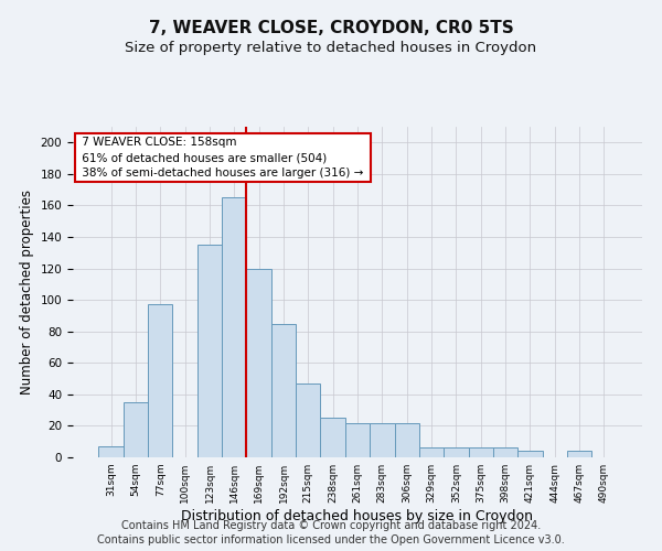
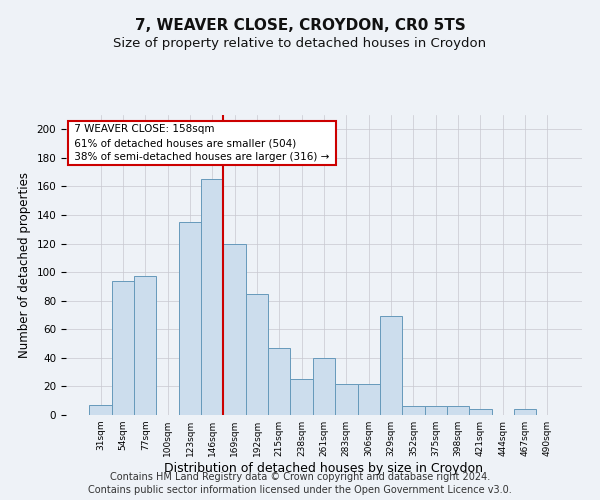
54sqm: 35 -> 94
261sqm: 22 -> 40
329sqm: 6 -> 69
